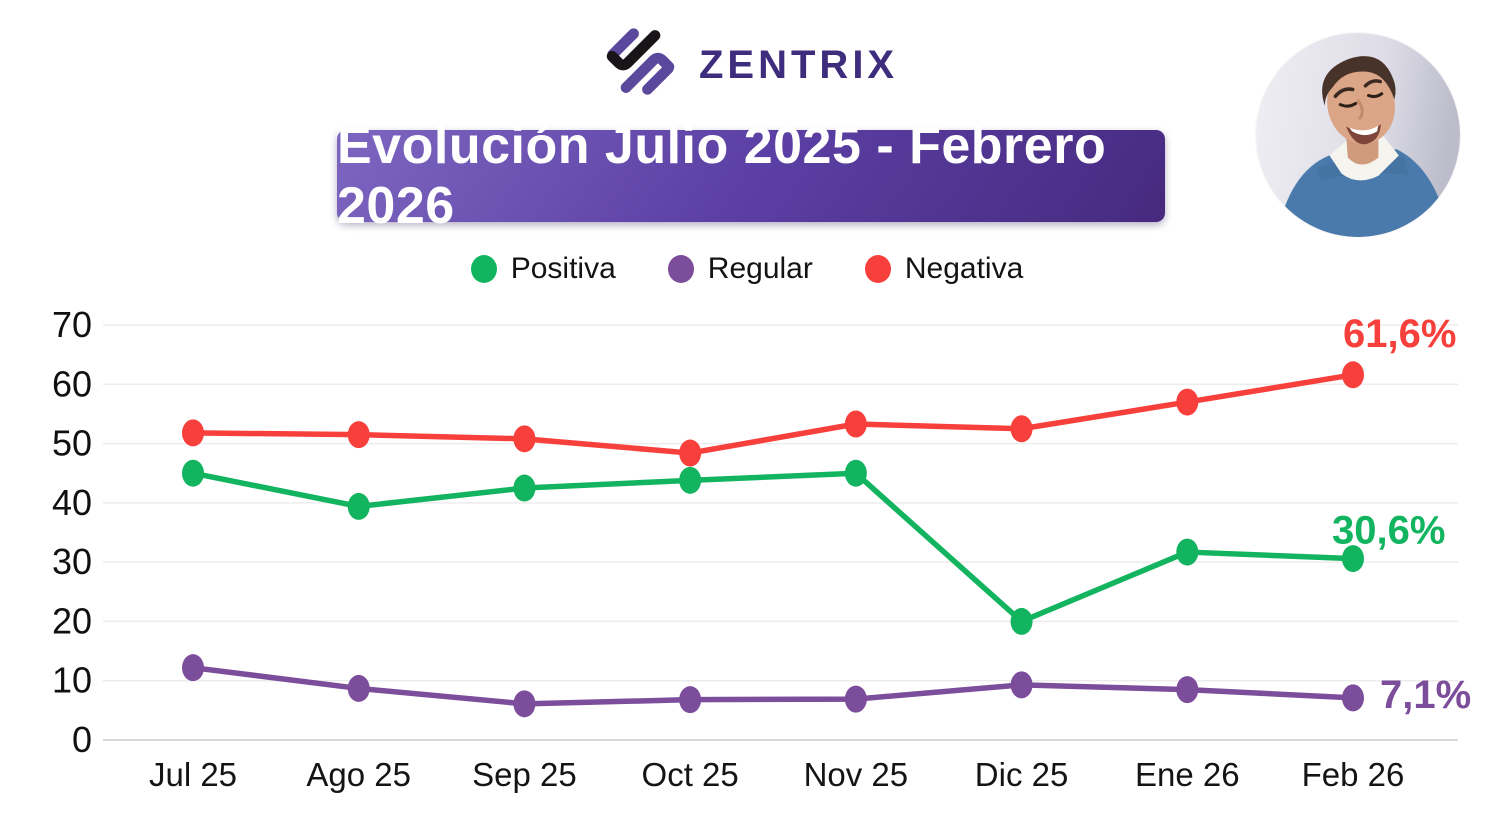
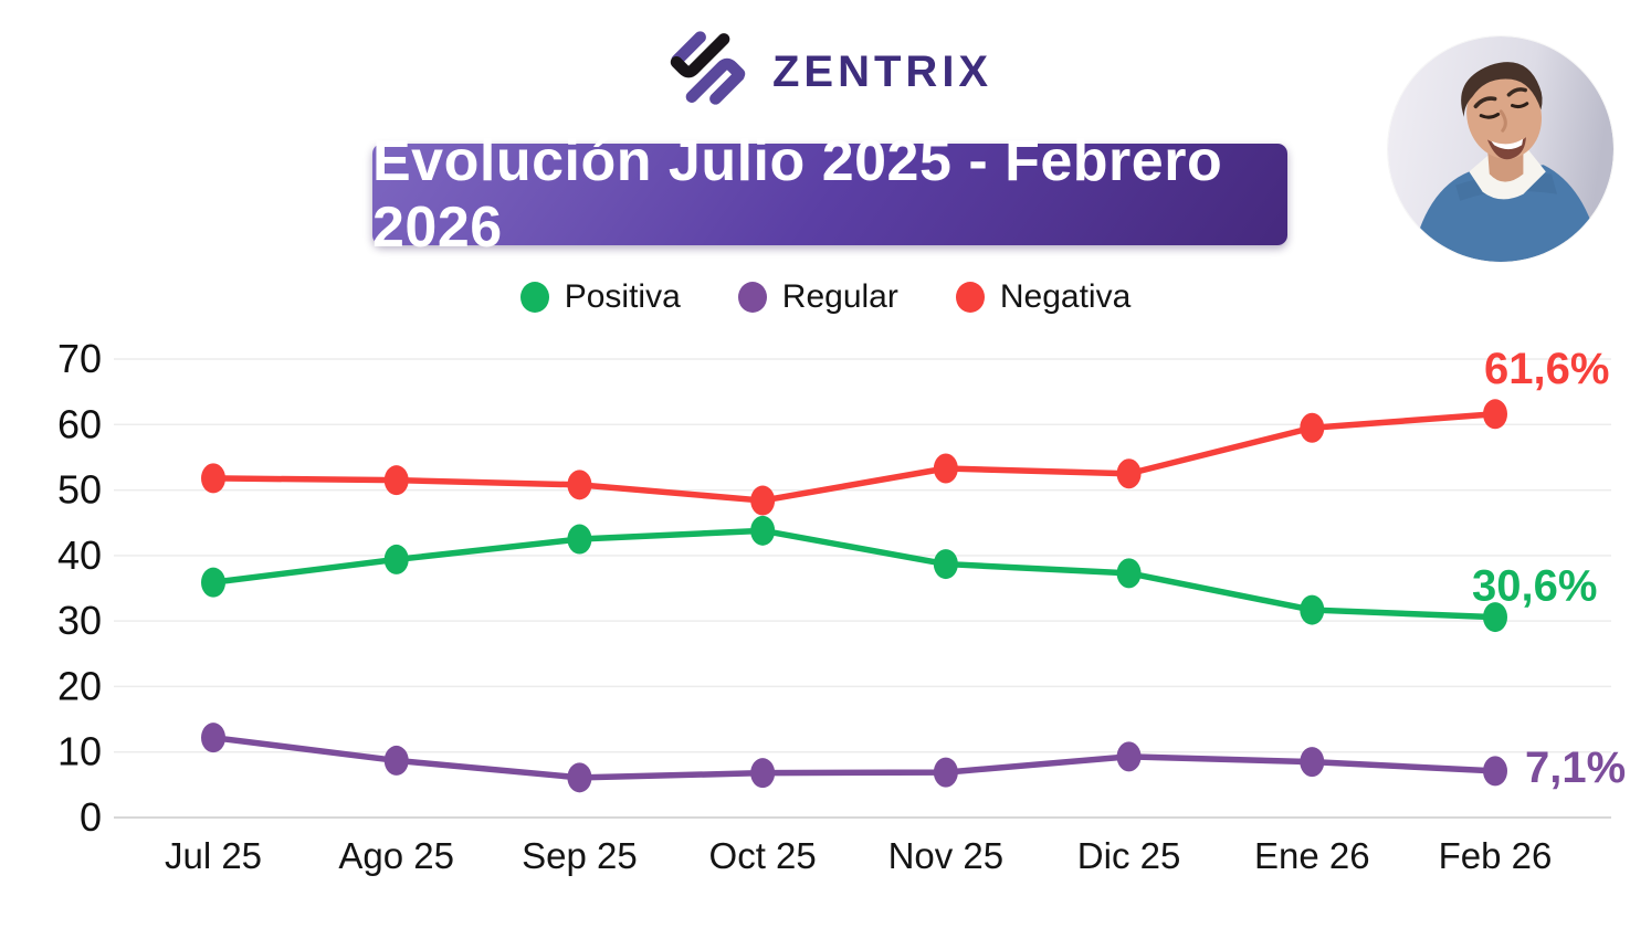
Positiva/Jul 25: 45 -> 36
Positiva/Nov 25: 45 -> 39
Positiva/Dic 25: 20 -> 37
Negativa/Ene 26: 57 -> 60
